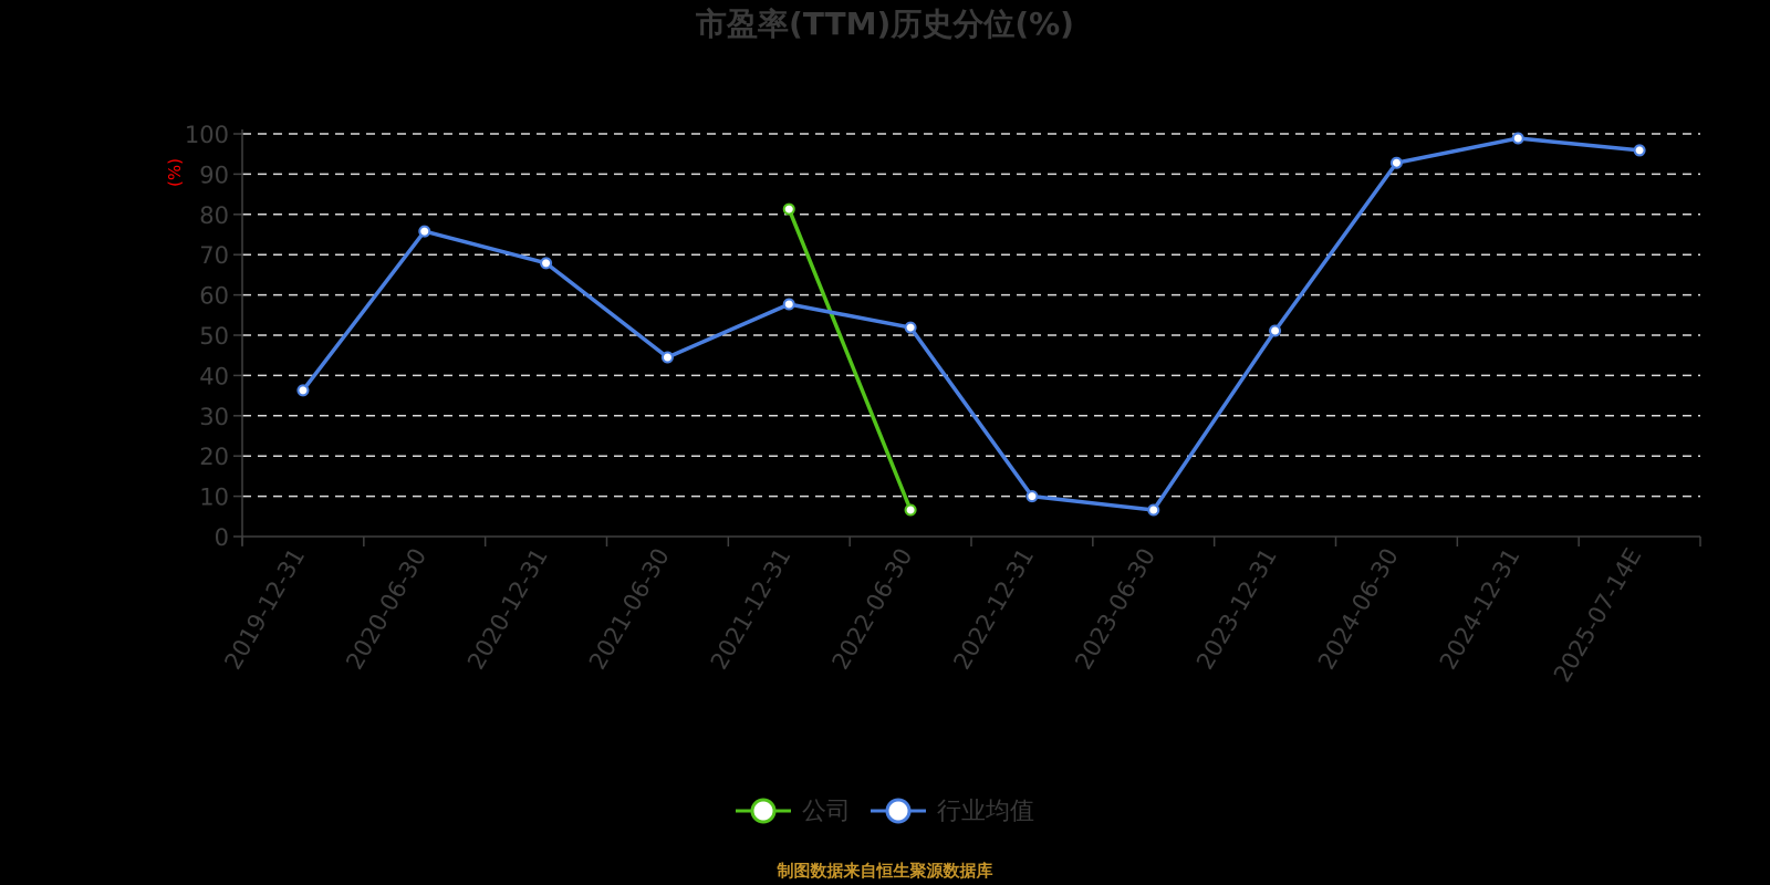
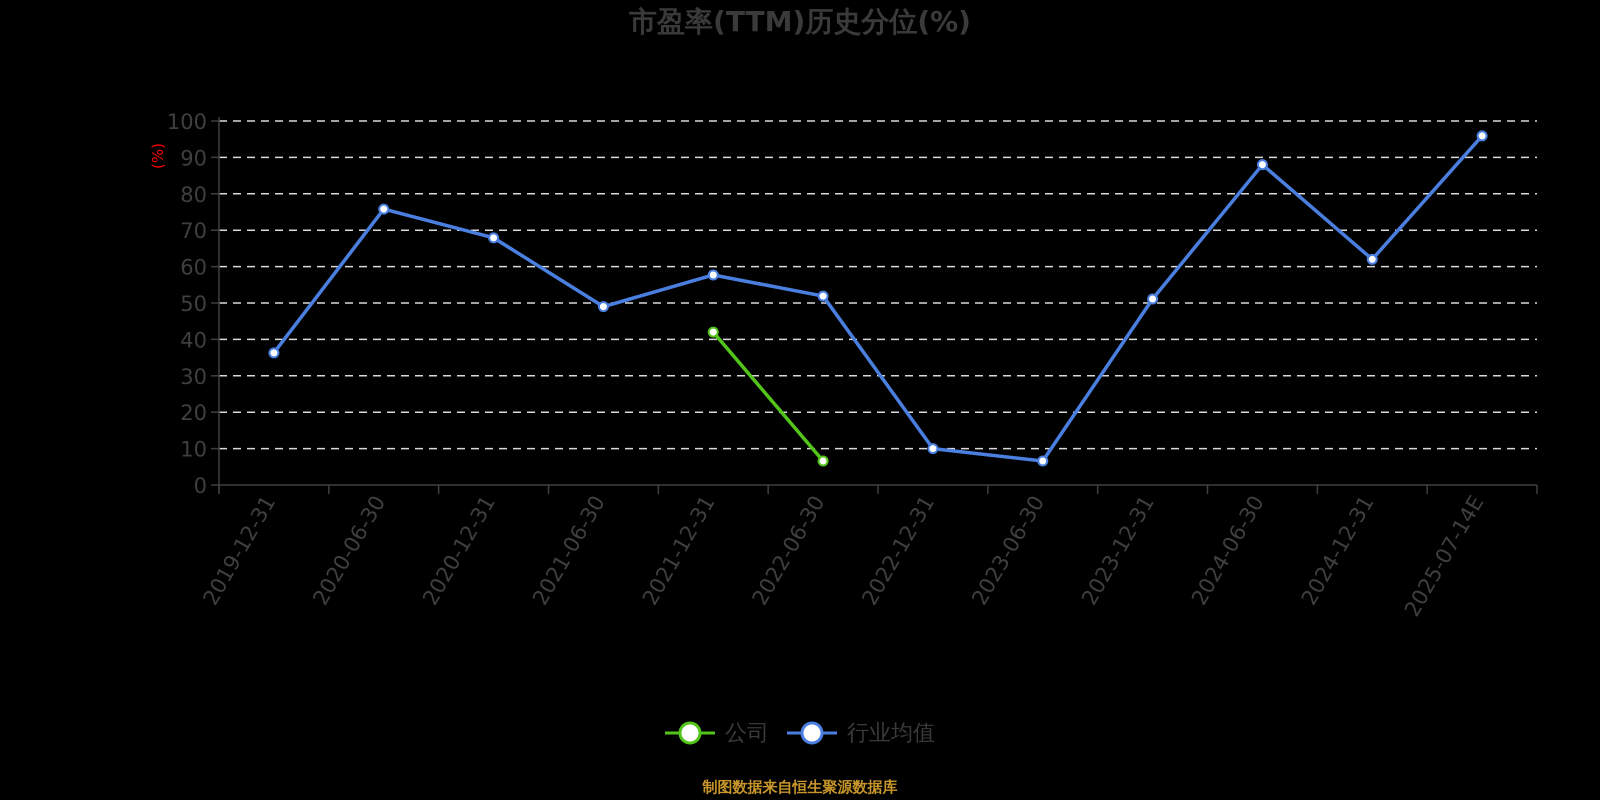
行业均值/2021-06-30: 44 -> 49
公司/2021-12-31: 81 -> 42
行业均值/2024-06-30: 93 -> 88
行业均值/2024-12-31: 99 -> 62
